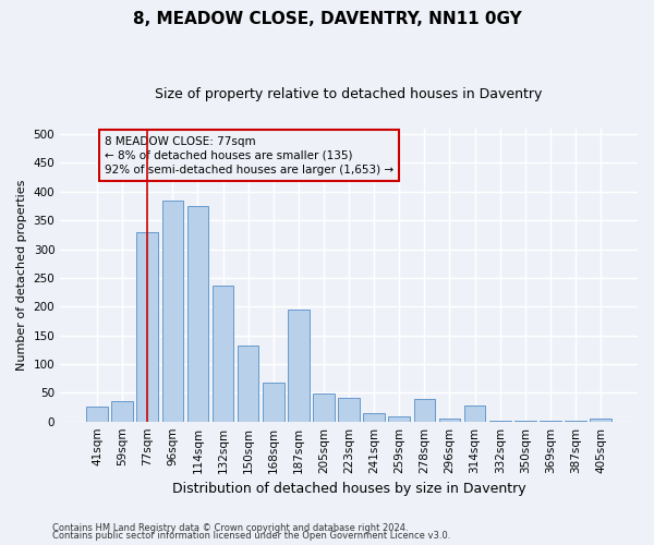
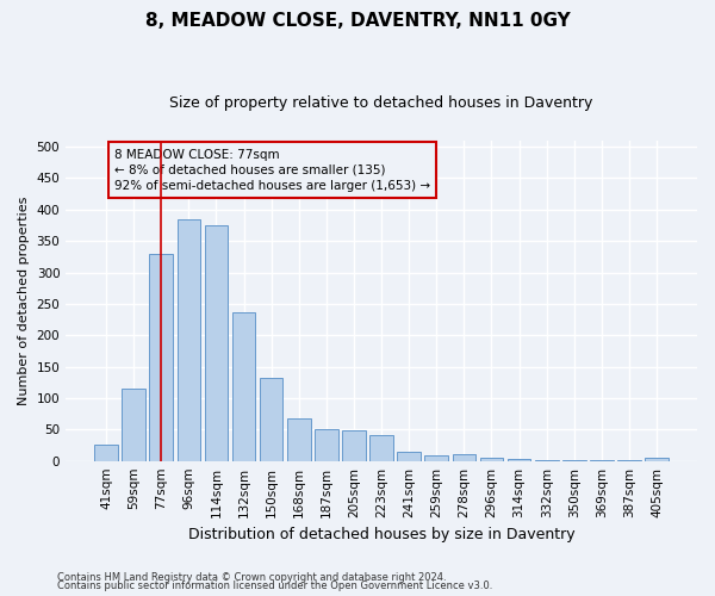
59sqm: 36 -> 115
187sqm: 194 -> 50
278sqm: 40 -> 11
314sqm: 28 -> 3
